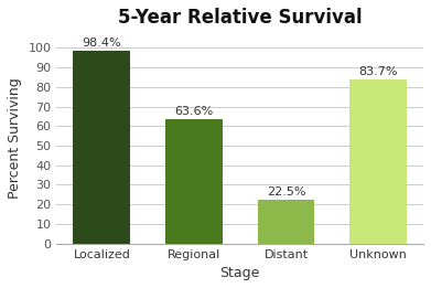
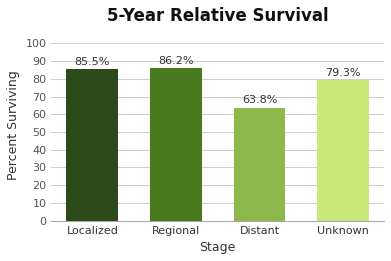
Localized: 98.4% -> 85.5%
Regional: 63.6% -> 86.2%
Distant: 22.5% -> 63.8%
Unknown: 83.7% -> 79.3%
